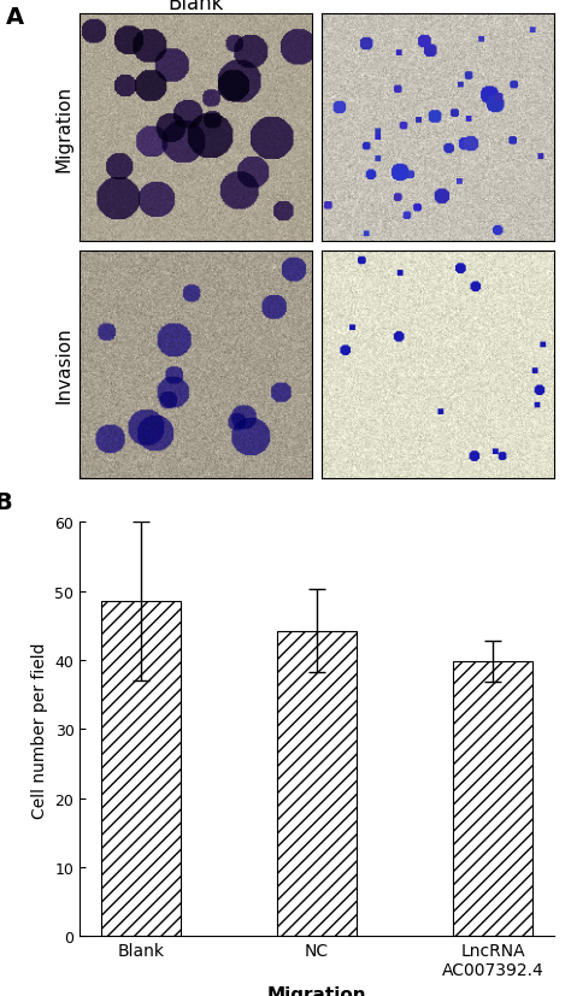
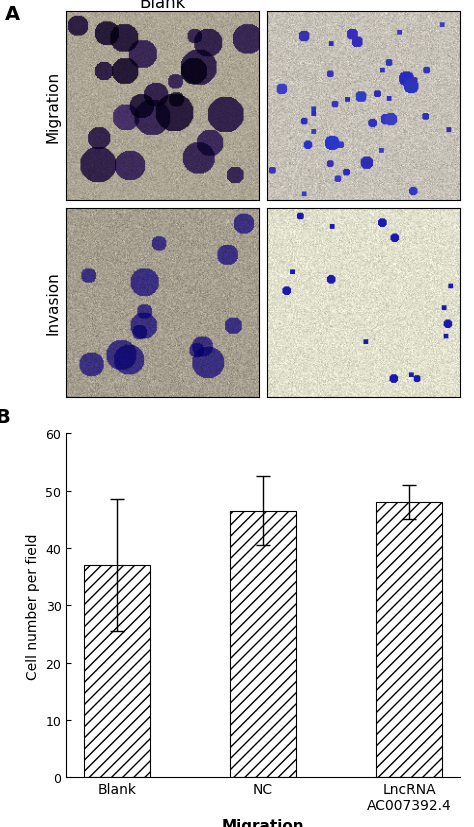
Blank: 48.6 -> 37.0
NC: 44.2 -> 46.5
LncRNA AC007392.4: 39.8 -> 48.0
